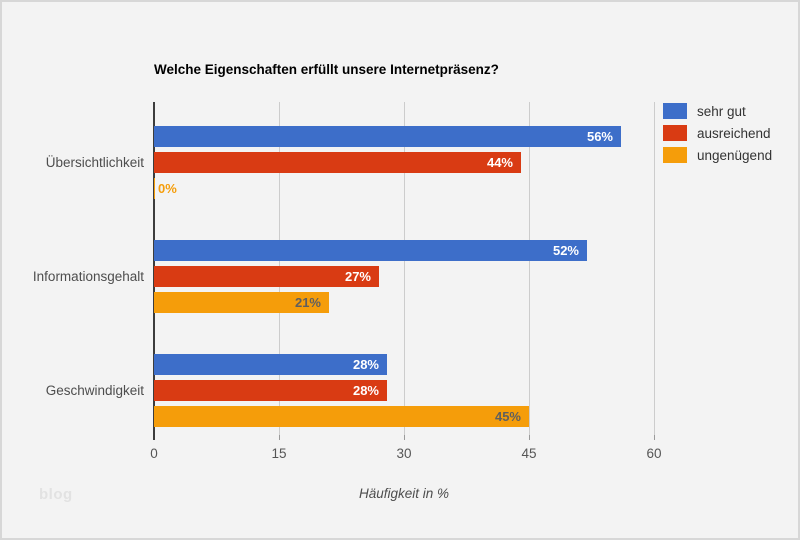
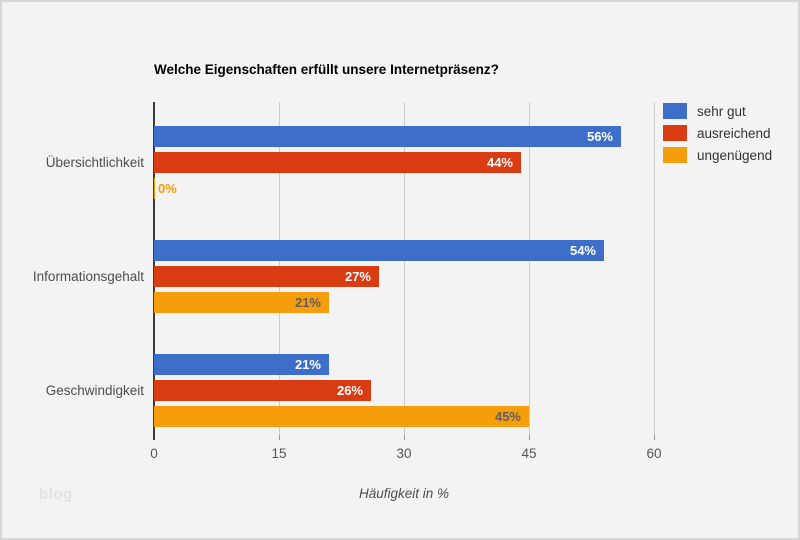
sehr gut/Informationsgehalt: 52% -> 54%
sehr gut/Geschwindigkeit: 28% -> 21%
ausreichend/Geschwindigkeit: 28% -> 26%
